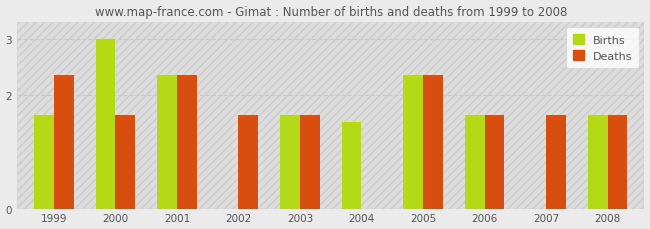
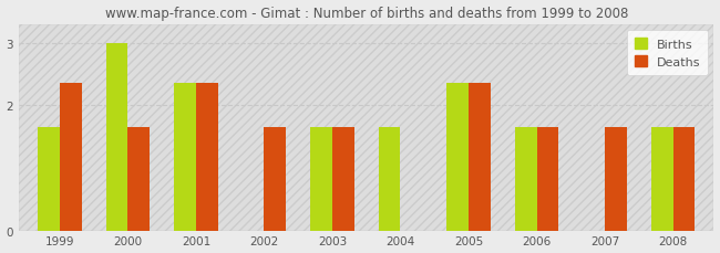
Births/2004: 1.52 -> 1.65
